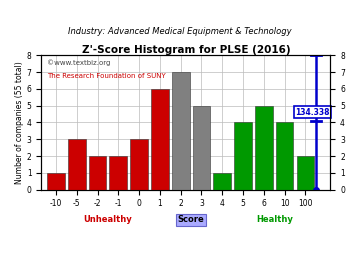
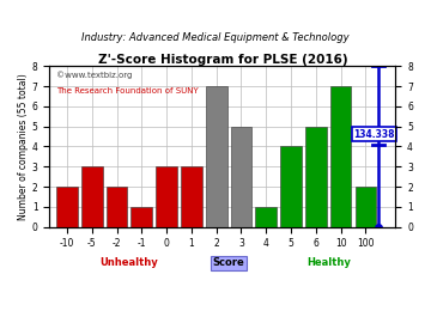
-10: 1 -> 2
-1: 2 -> 1
1: 6 -> 3
10: 4 -> 7
